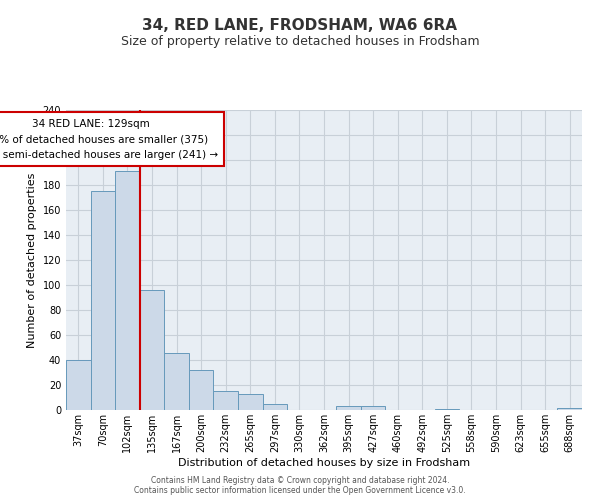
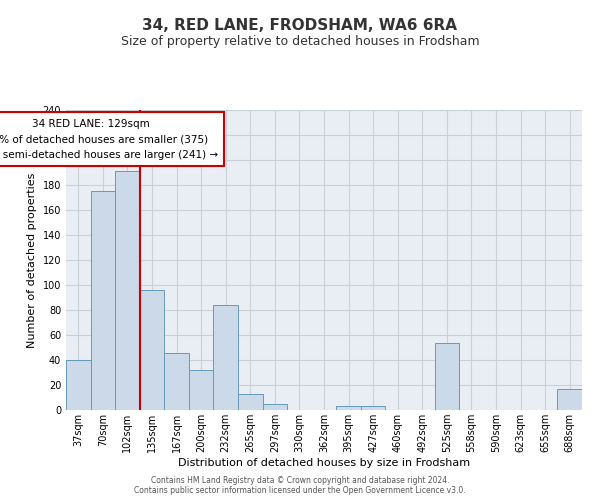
232sqm: 15 -> 84
525sqm: 1 -> 54
688sqm: 2 -> 17
